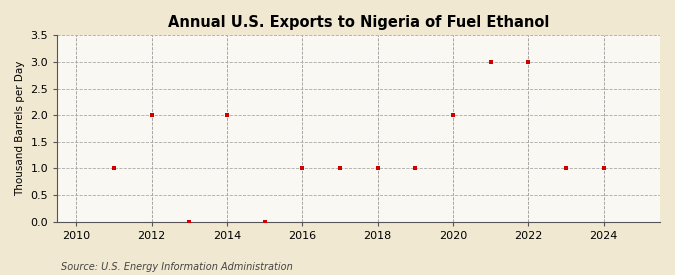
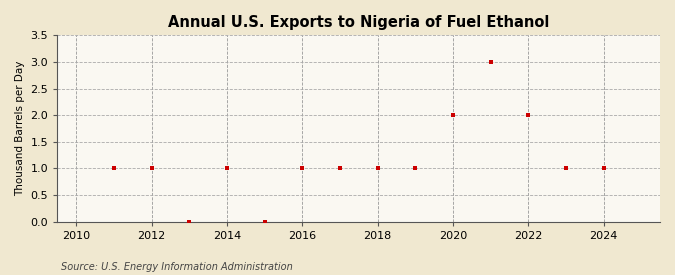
2012: 2 -> 1
2014: 2 -> 1
2022: 3 -> 2
